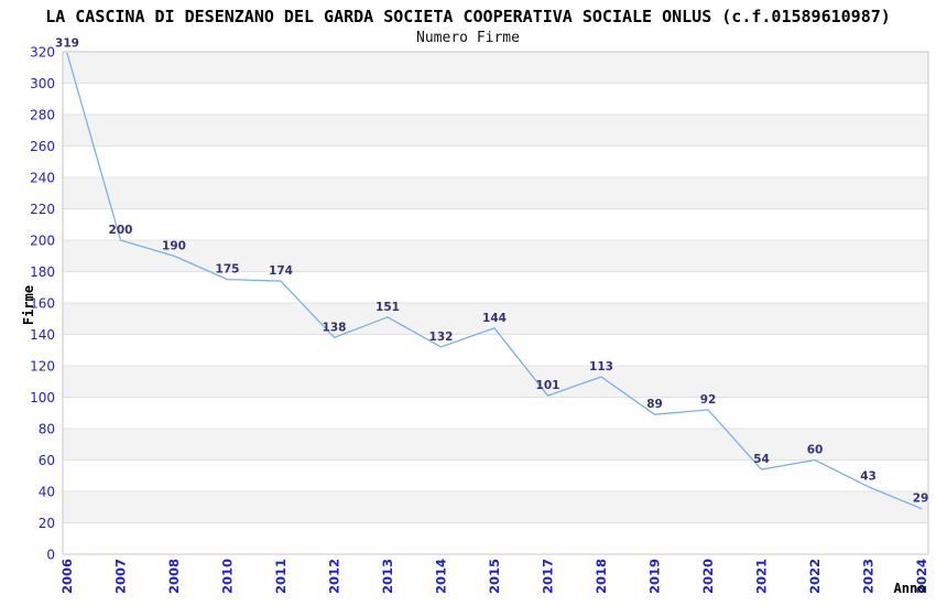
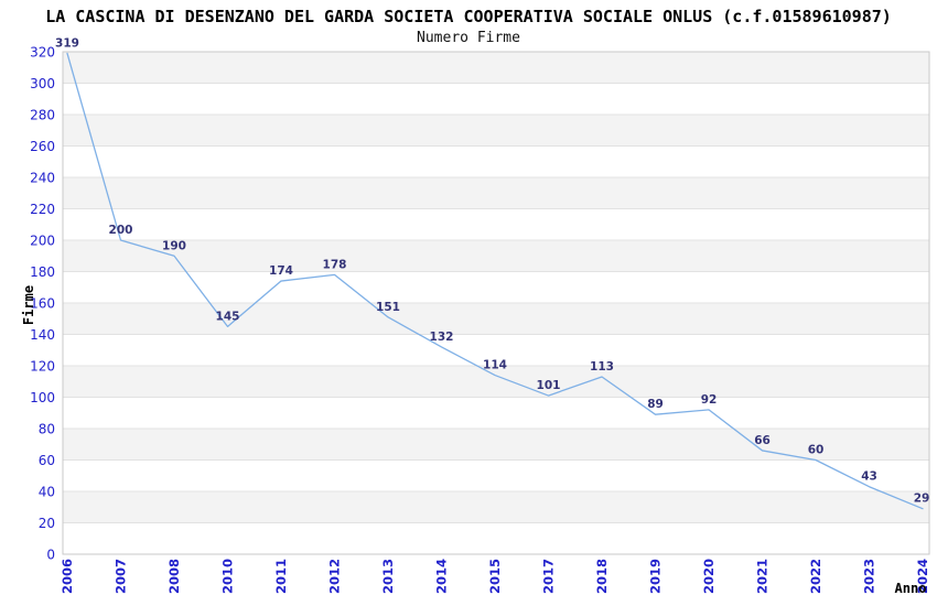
2010: 175 -> 145
2012: 138 -> 178
2015: 144 -> 114
2021: 54 -> 66
